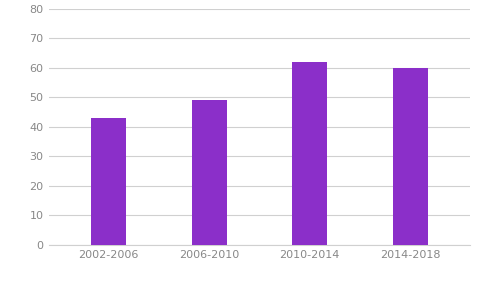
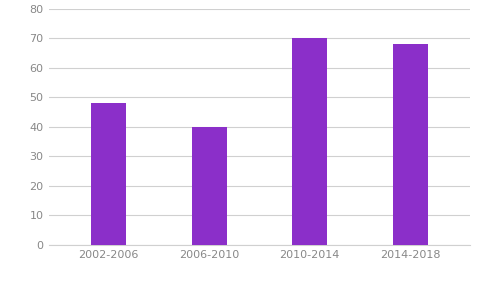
2002-2006: 43 -> 48
2006-2010: 49 -> 40
2010-2014: 62 -> 70
2014-2018: 60 -> 68
